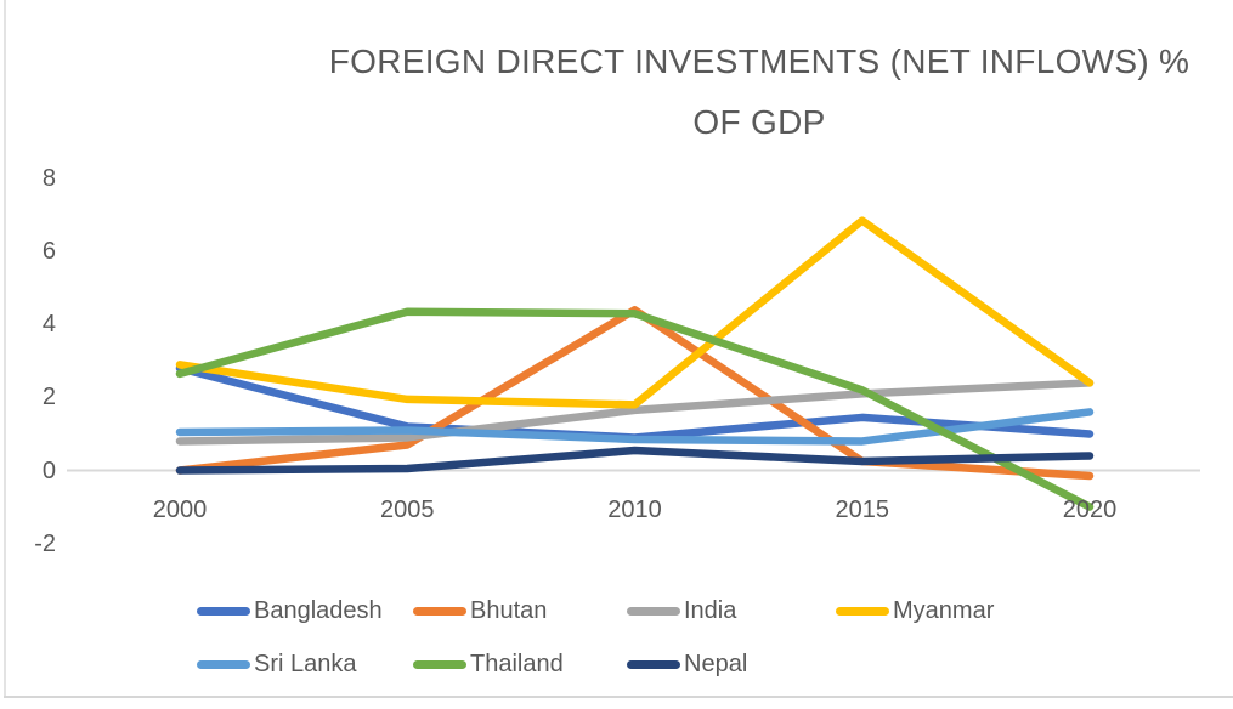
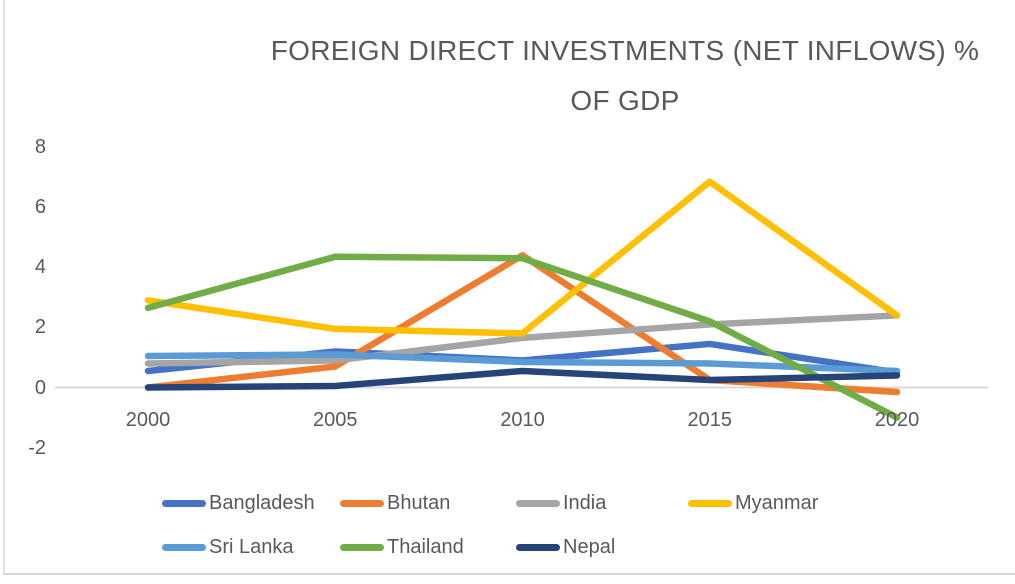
Bangladesh/2000: 2.8 -> 0.6
Bangladesh/2020: 1.0 -> 0.5
Sri Lanka/2020: 1.6 -> 0.6
